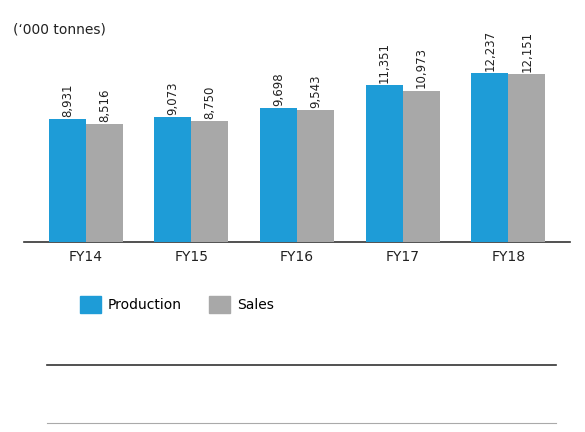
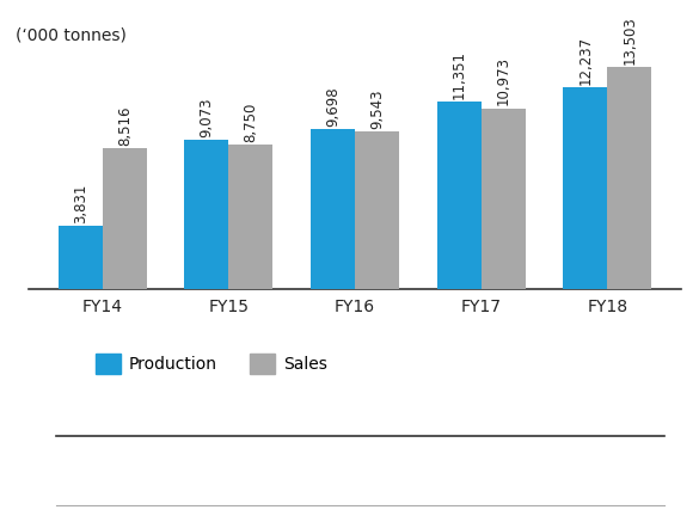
Production/FY14: 8,931 -> 3,831
Sales/FY18: 12,151 -> 13,503
